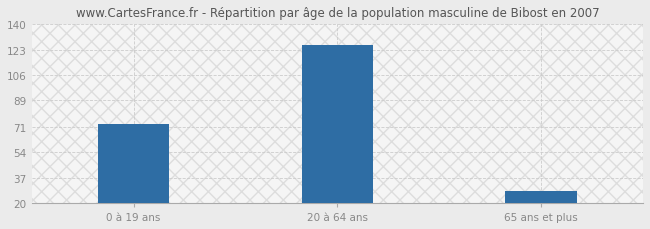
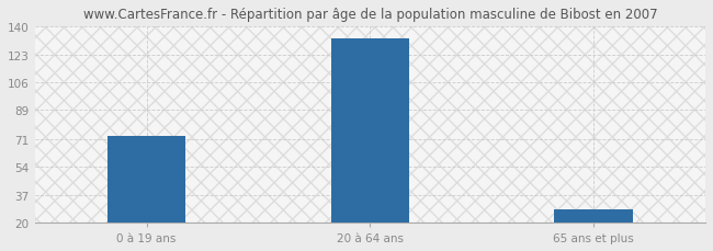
20 à 64 ans: 126 -> 133
